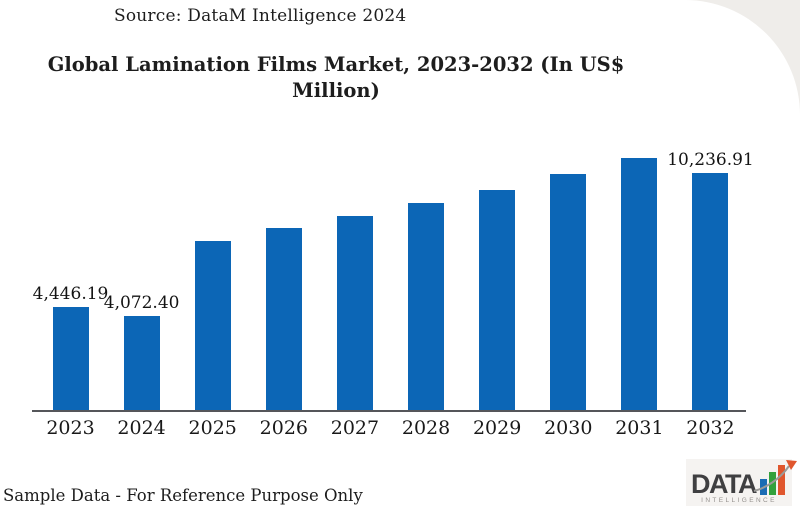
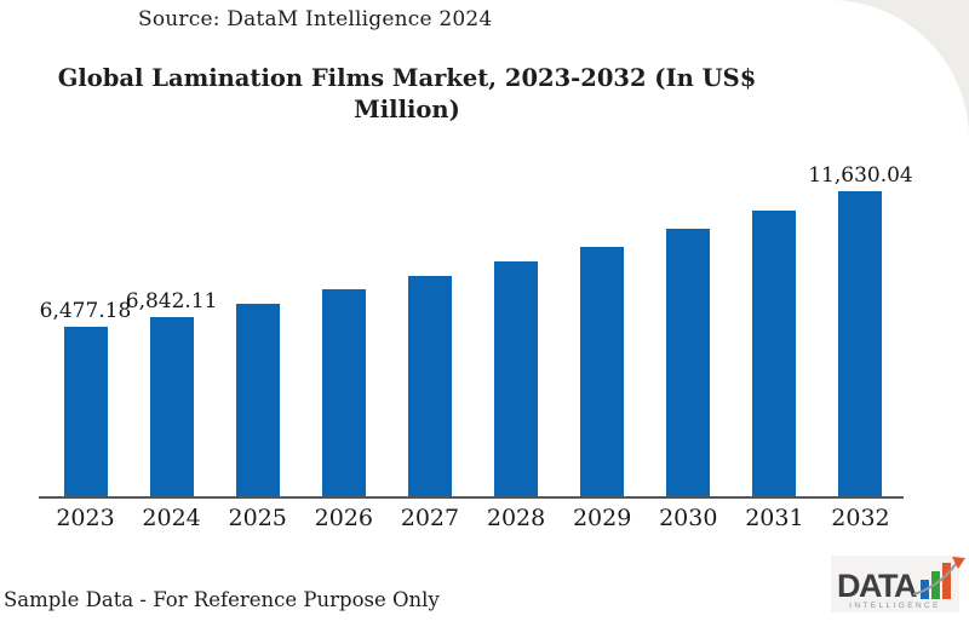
2023: 4,446.19 -> 6,477.18
2024: 4,072.40 -> 6,842.11
2032: 10,236.91 -> 11,630.04
